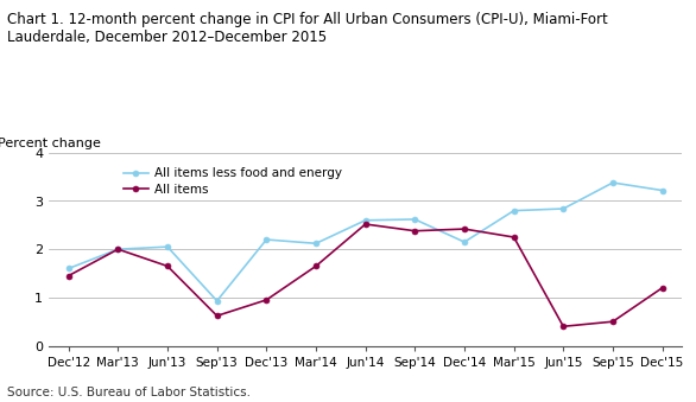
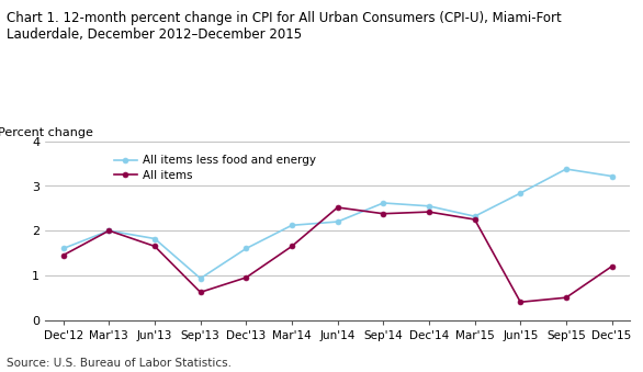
All items less food and energy/Jun'13: 2.05 -> 1.82
All items less food and energy/Dec'13: 2.20 -> 1.60
All items less food and energy/Jun'14: 2.60 -> 2.20
All items less food and energy/Dec'14: 2.15 -> 2.55
All items less food and energy/Mar'15: 2.80 -> 2.32
